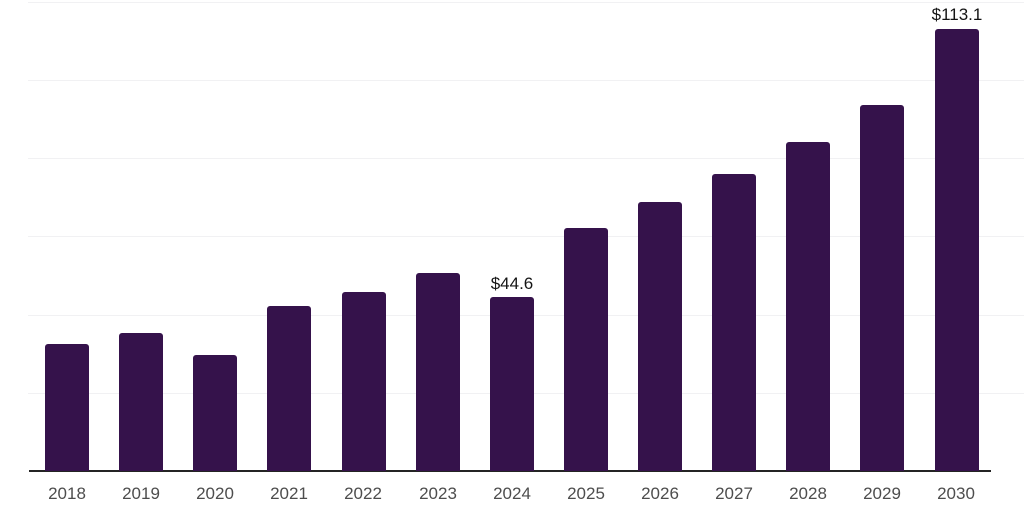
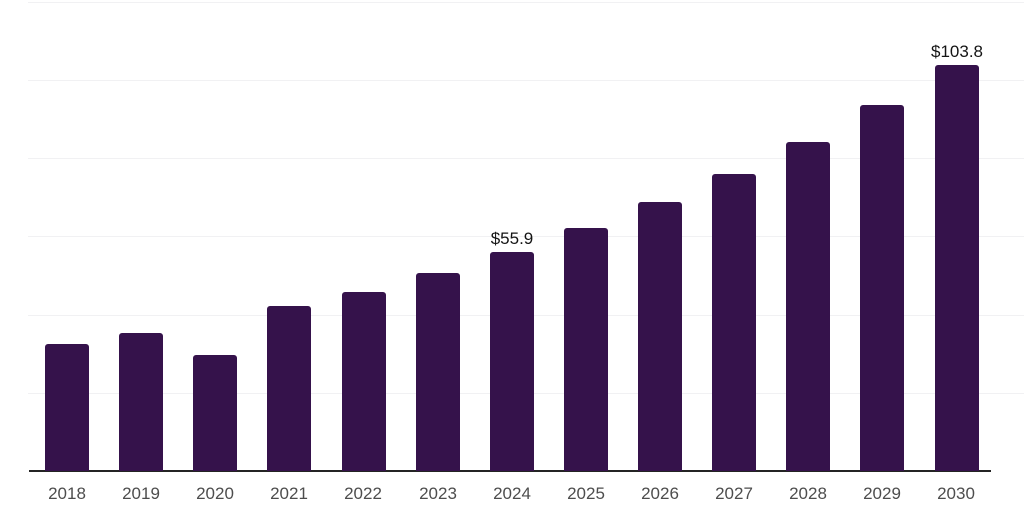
2024: $44.6 -> $55.9
2030: $113.1 -> $103.8
